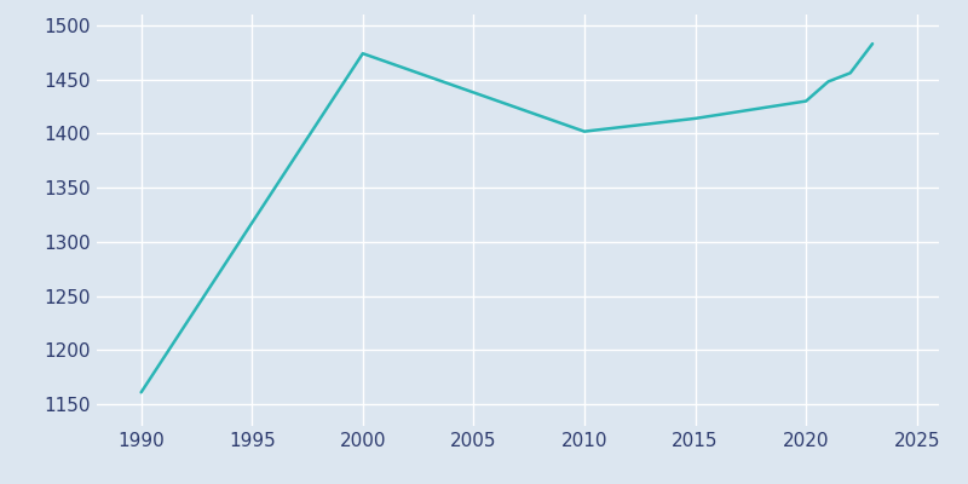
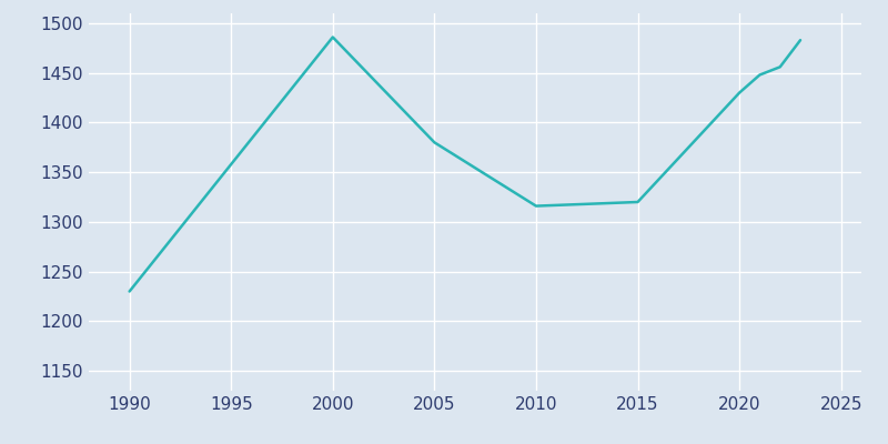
1990: 1161 -> 1230
2000: 1474 -> 1486
2005: 1438 -> 1380
2010: 1402 -> 1316
2015: 1414 -> 1320
